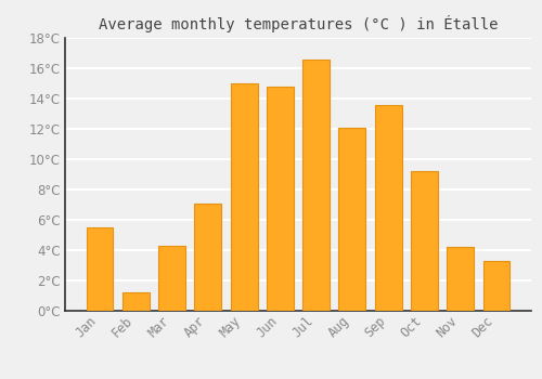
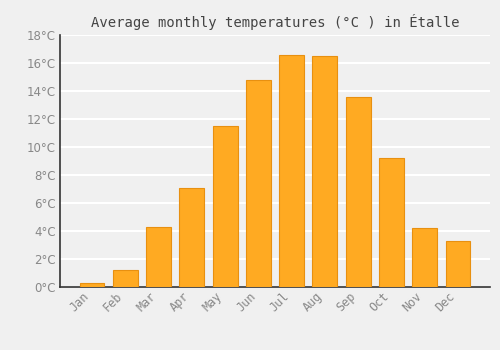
Jan: 5.5°C -> 0.3°C
May: 15.0°C -> 11.5°C
Aug: 12.1°C -> 16.5°C
